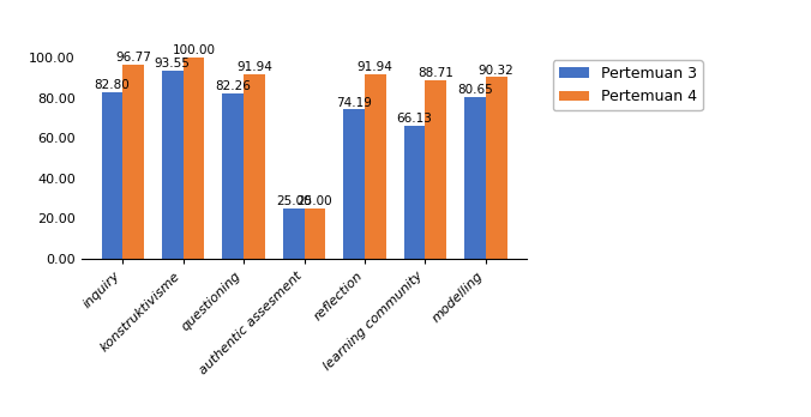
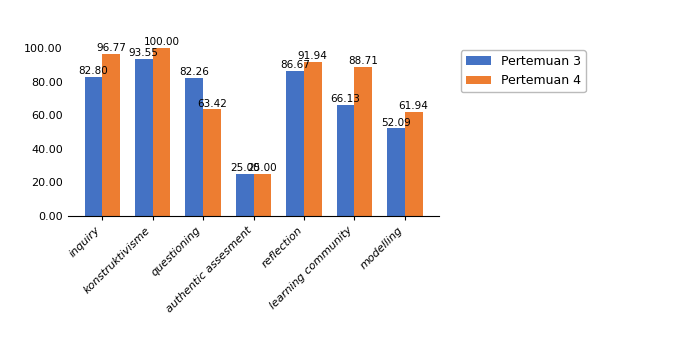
Pertemuan 4/questioning: 91.94 -> 63.42
Pertemuan 3/reflection: 74.19 -> 86.67
Pertemuan 3/modelling: 80.65 -> 52.09
Pertemuan 4/modelling: 90.32 -> 61.94
